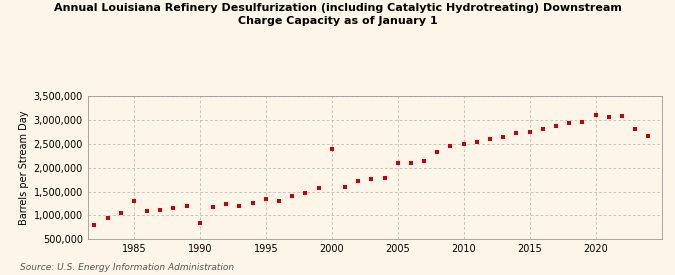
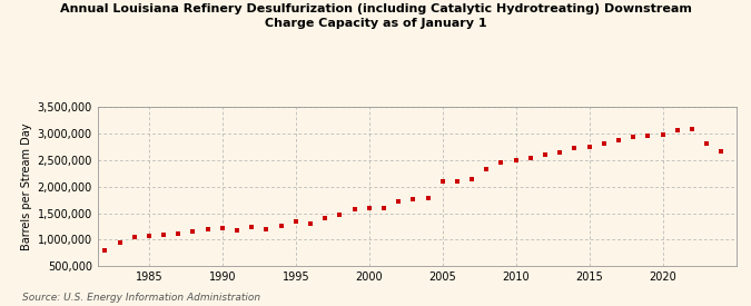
1985: 1,300,000 -> 1,080,000
1990: 850,000 -> 1,220,000
2000: 2,400,000 -> 1,600,000
2020: 3,100,000 -> 2,980,000
